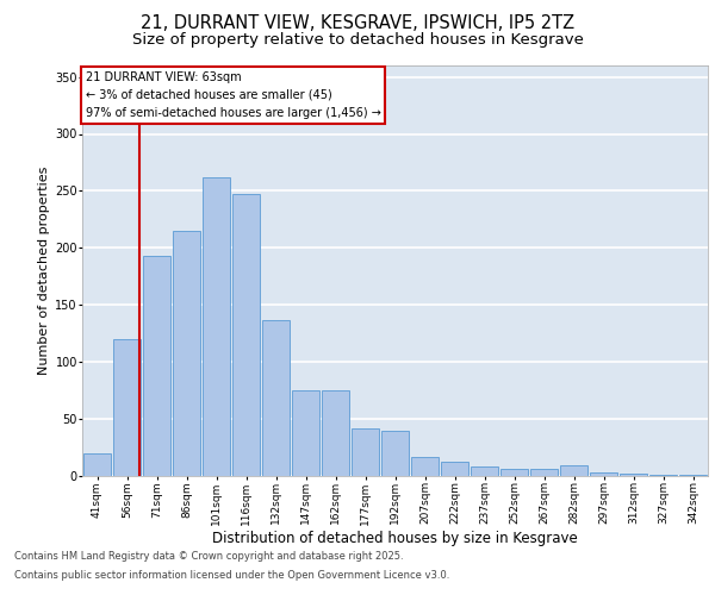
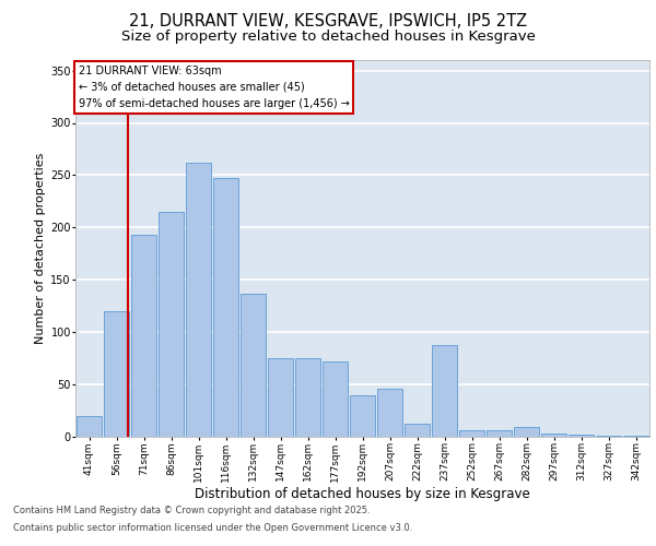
177sqm: 42 -> 72
207sqm: 17 -> 46
237sqm: 8 -> 88
